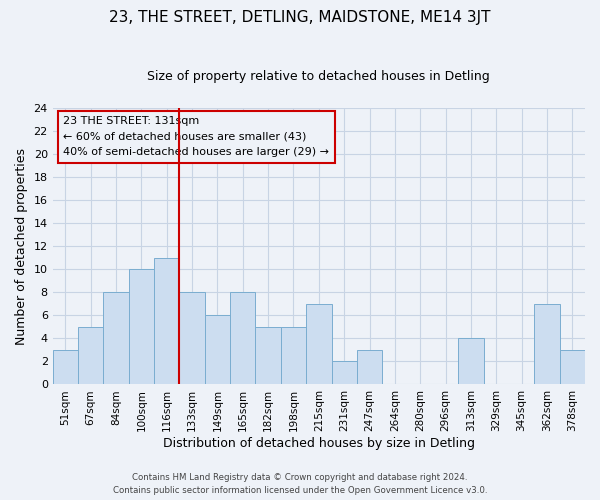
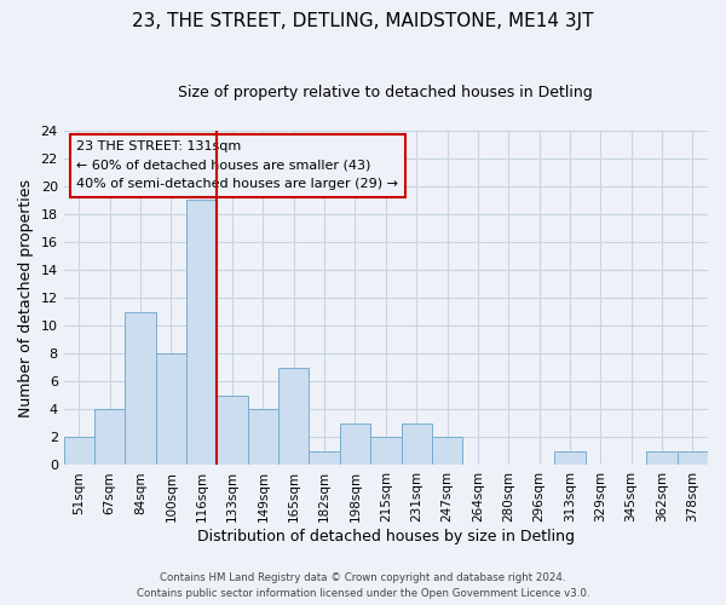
51sqm: 3 -> 2
67sqm: 5 -> 4
84sqm: 8 -> 11
100sqm: 10 -> 8
116sqm: 11 -> 19
133sqm: 8 -> 5
149sqm: 6 -> 4
165sqm: 8 -> 7
182sqm: 5 -> 1
198sqm: 5 -> 3
215sqm: 7 -> 2
231sqm: 2 -> 3
247sqm: 3 -> 2
313sqm: 4 -> 1
362sqm: 7 -> 1
378sqm: 3 -> 1
